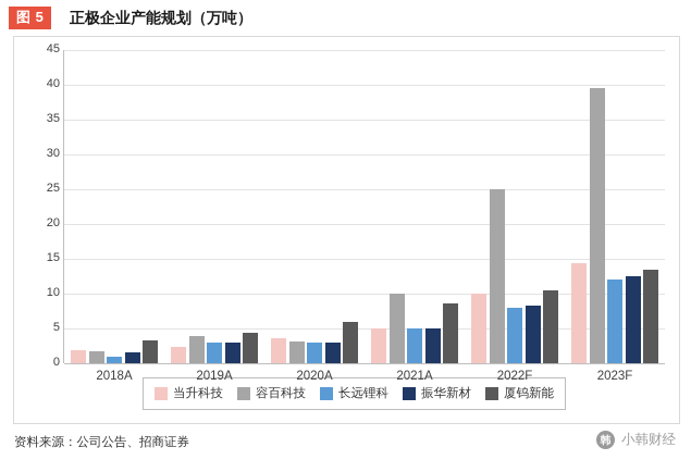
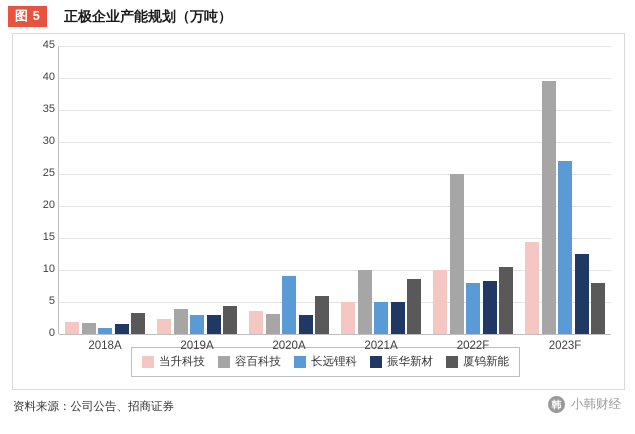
长远锂科/2020A: 3 -> 9
长远锂科/2023F: 12 -> 27
厦钨新能/2023F: 14 -> 8
